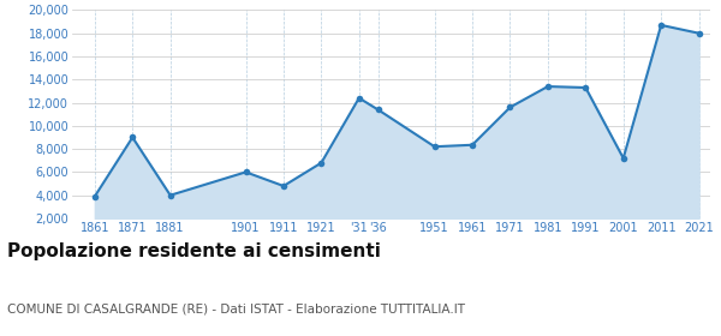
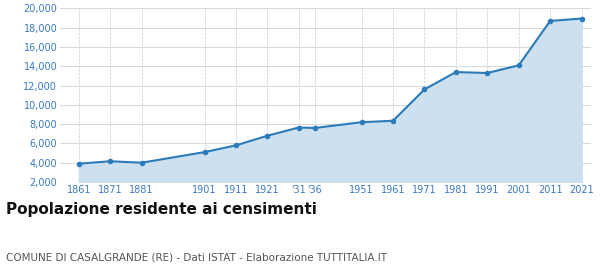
1871: 9,000 -> 4,200
1901: 6,000 -> 5,100
1911: 4,800 -> 5,800
'31: 12,400 -> 7,600
'36: 11,400 -> 7,600
2001: 7,200 -> 14,100
2021: 18,000 -> 19,000
